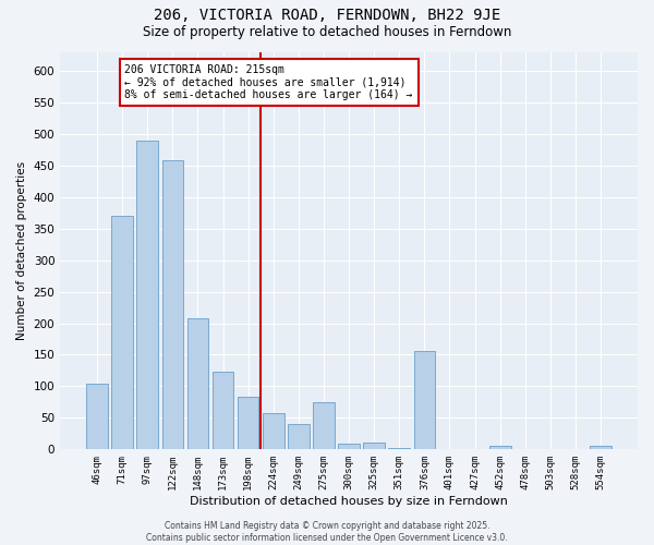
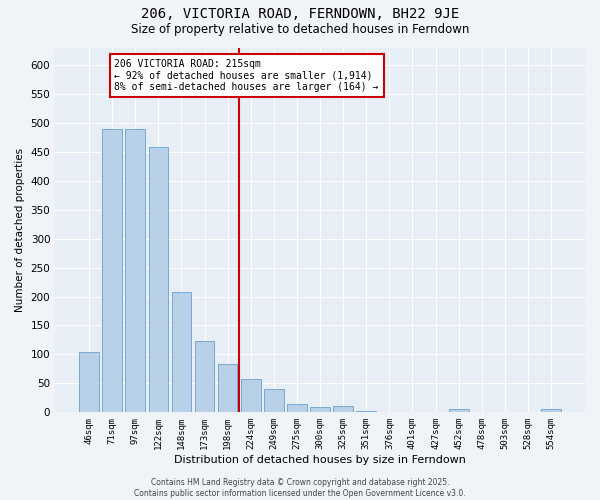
71sqm: 370 -> 490
275sqm: 74 -> 14
376sqm: 156 -> 1
